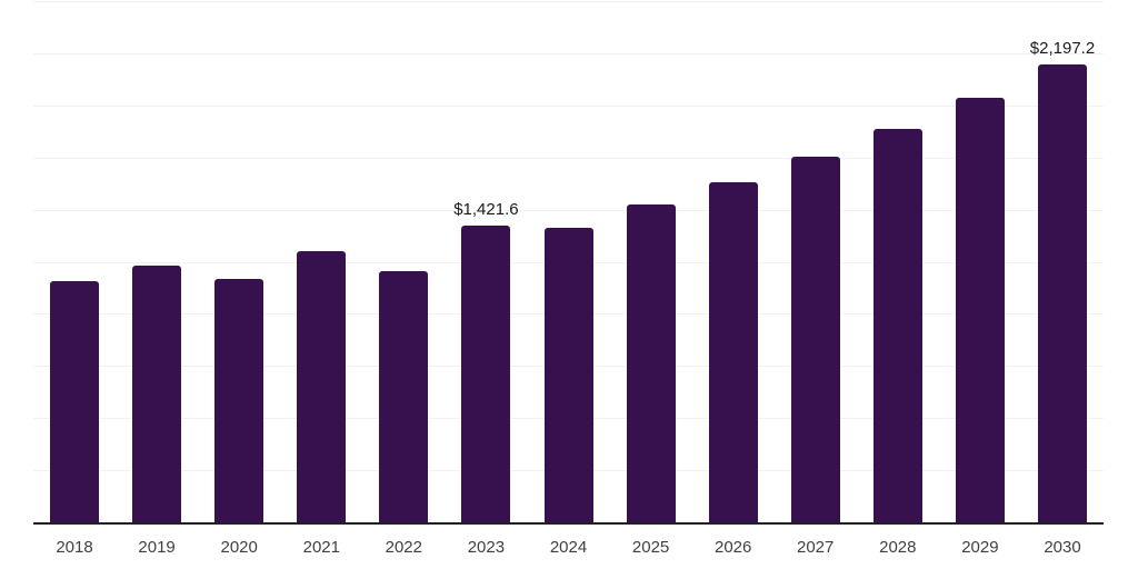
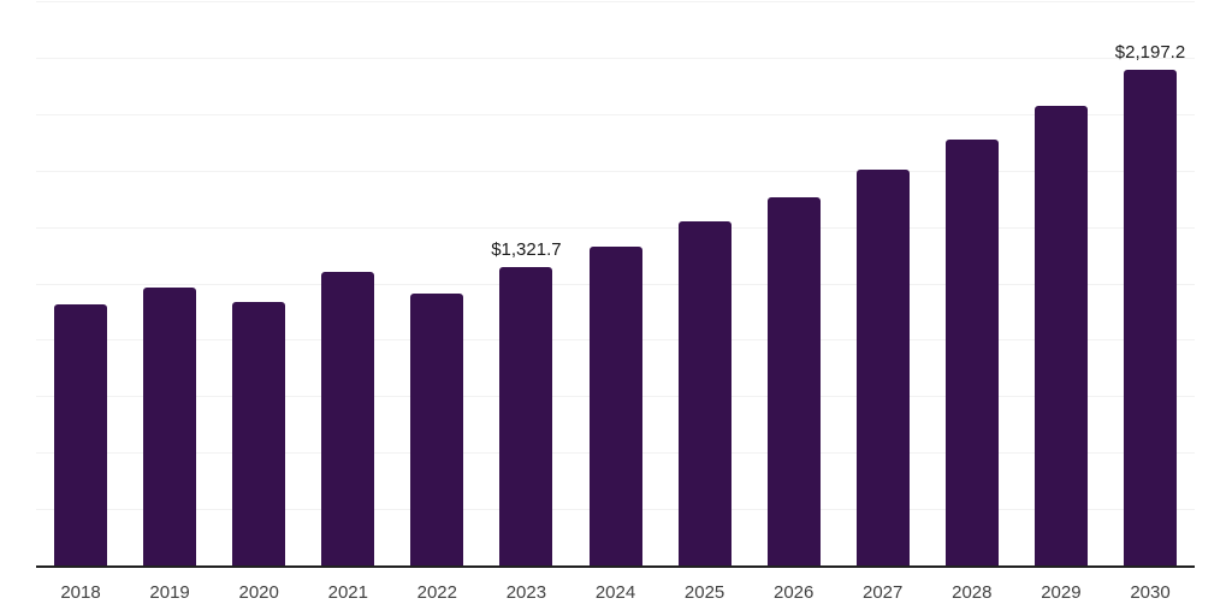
2023: $1,421.6 -> $1,321.7
